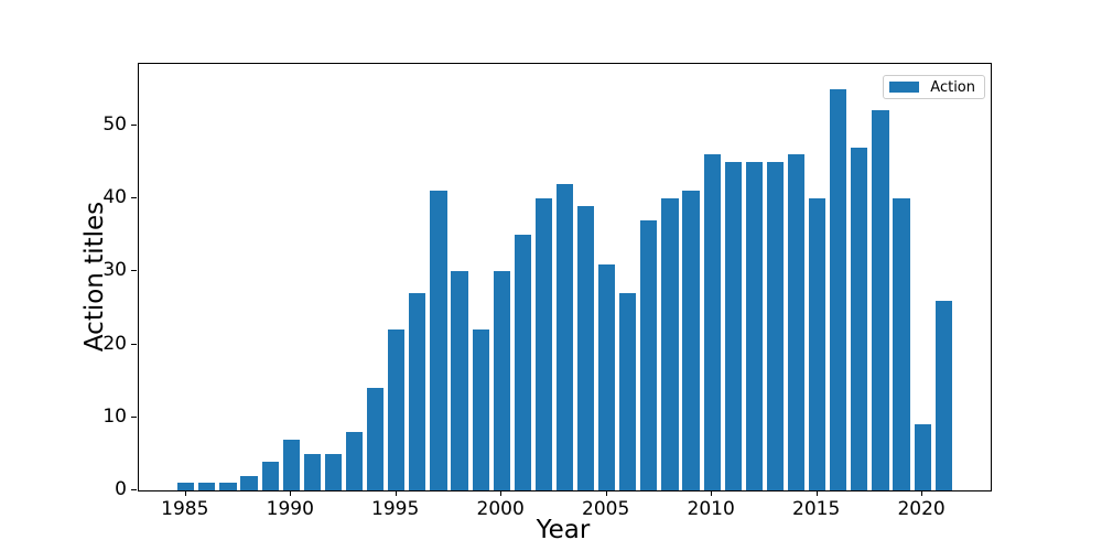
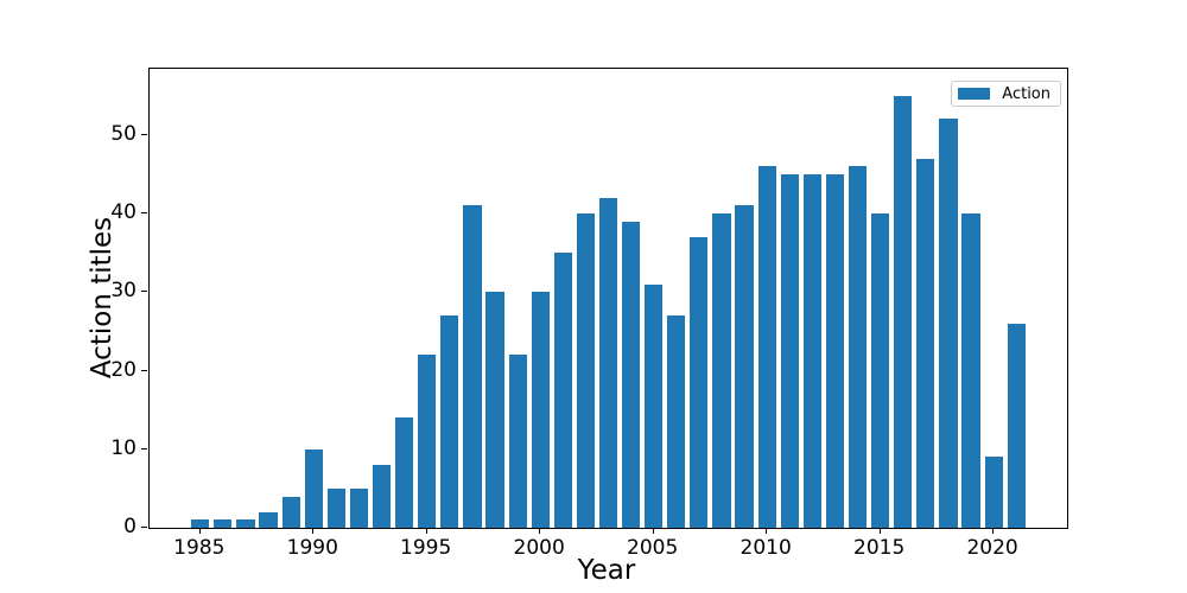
1990: 7 -> 10
